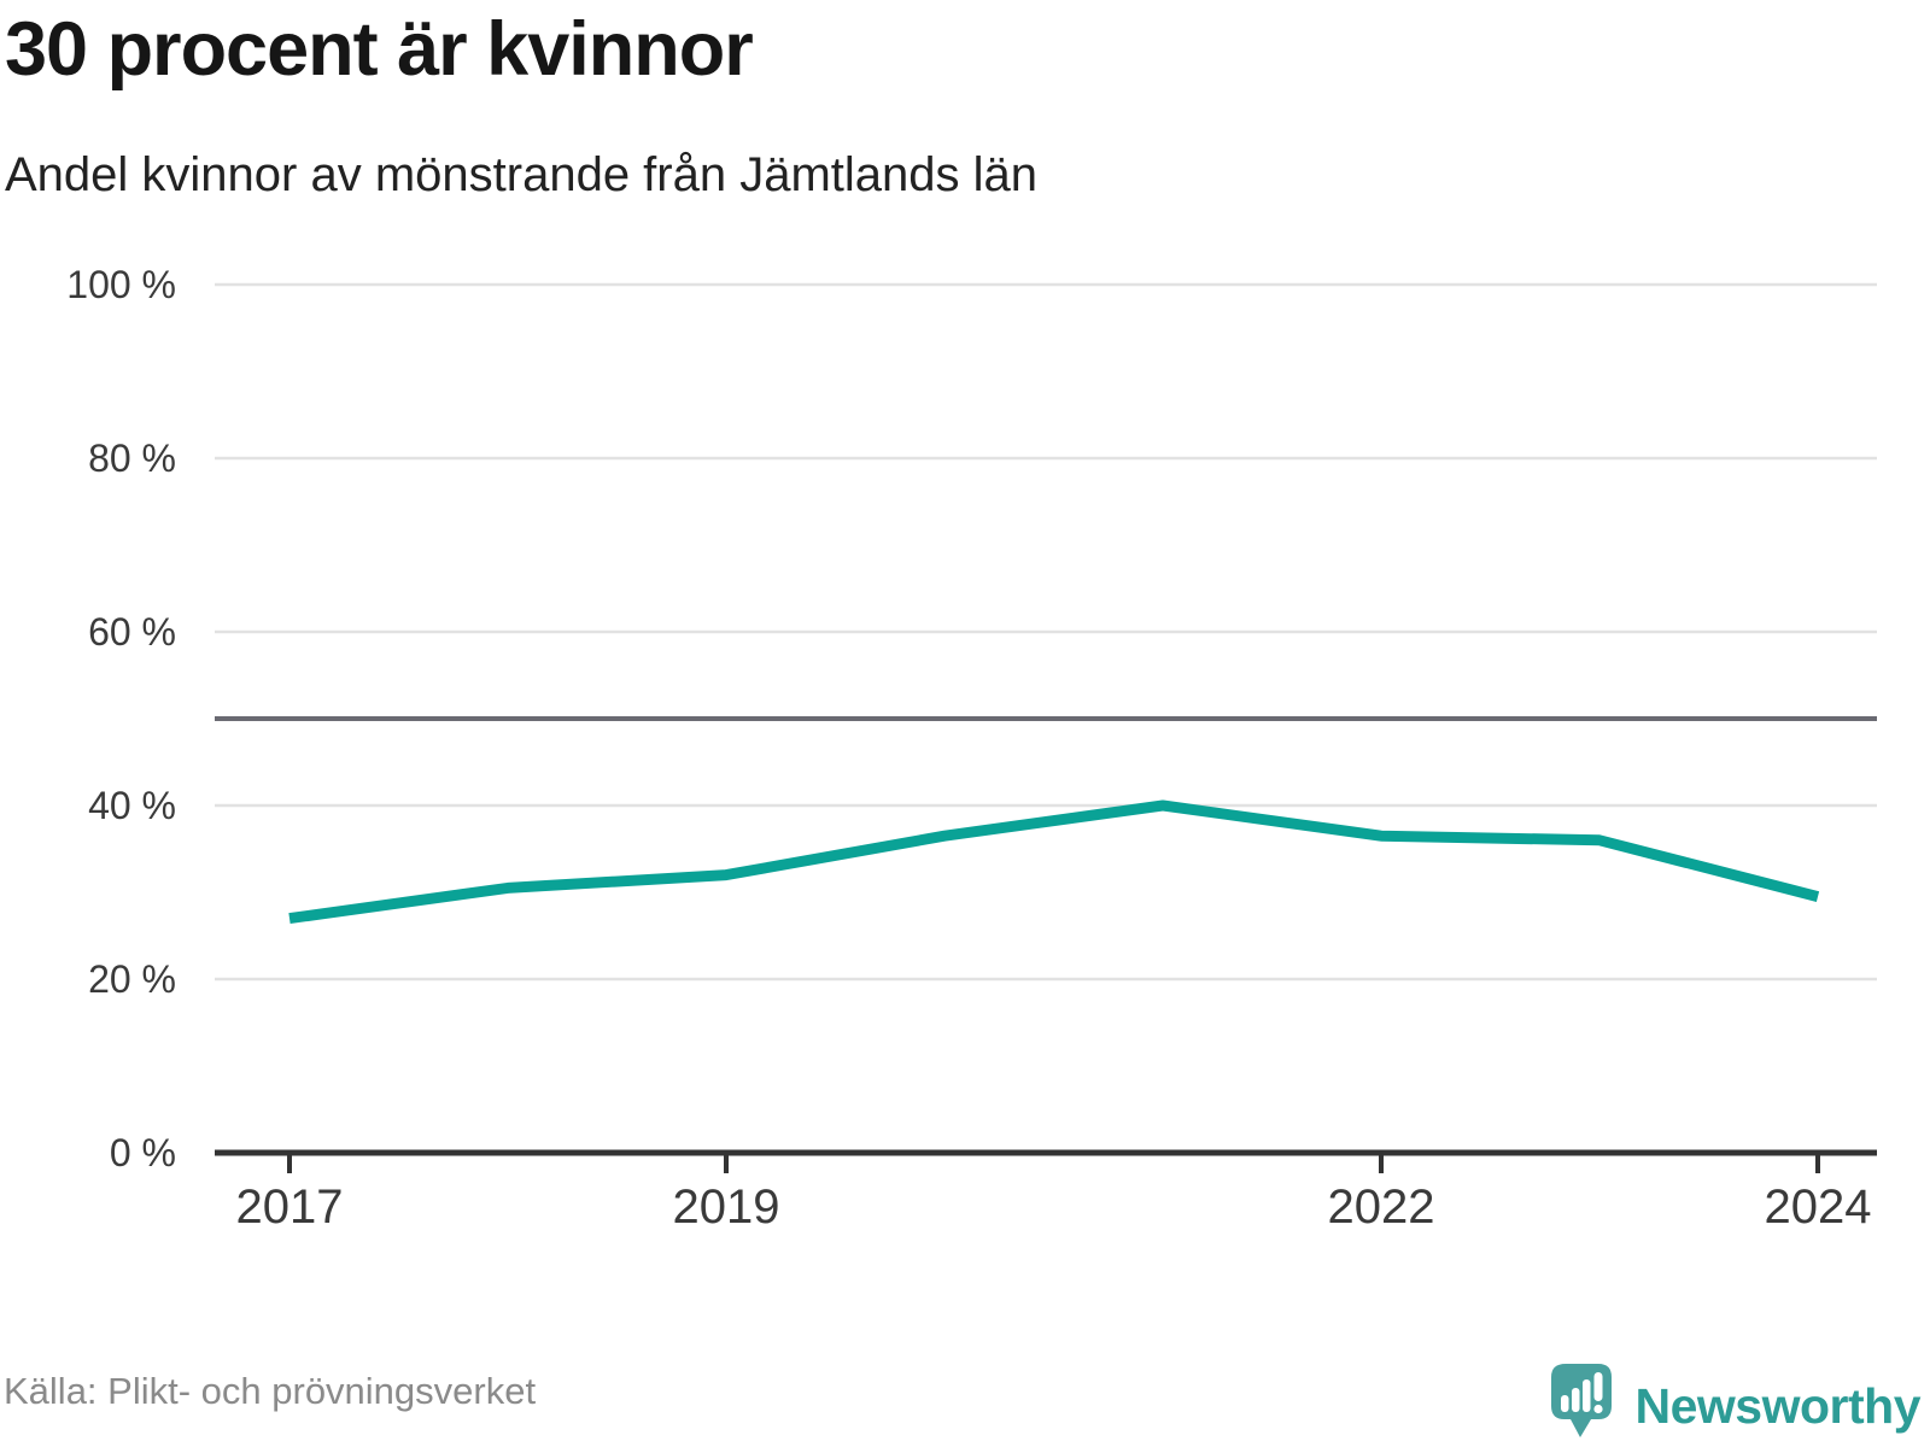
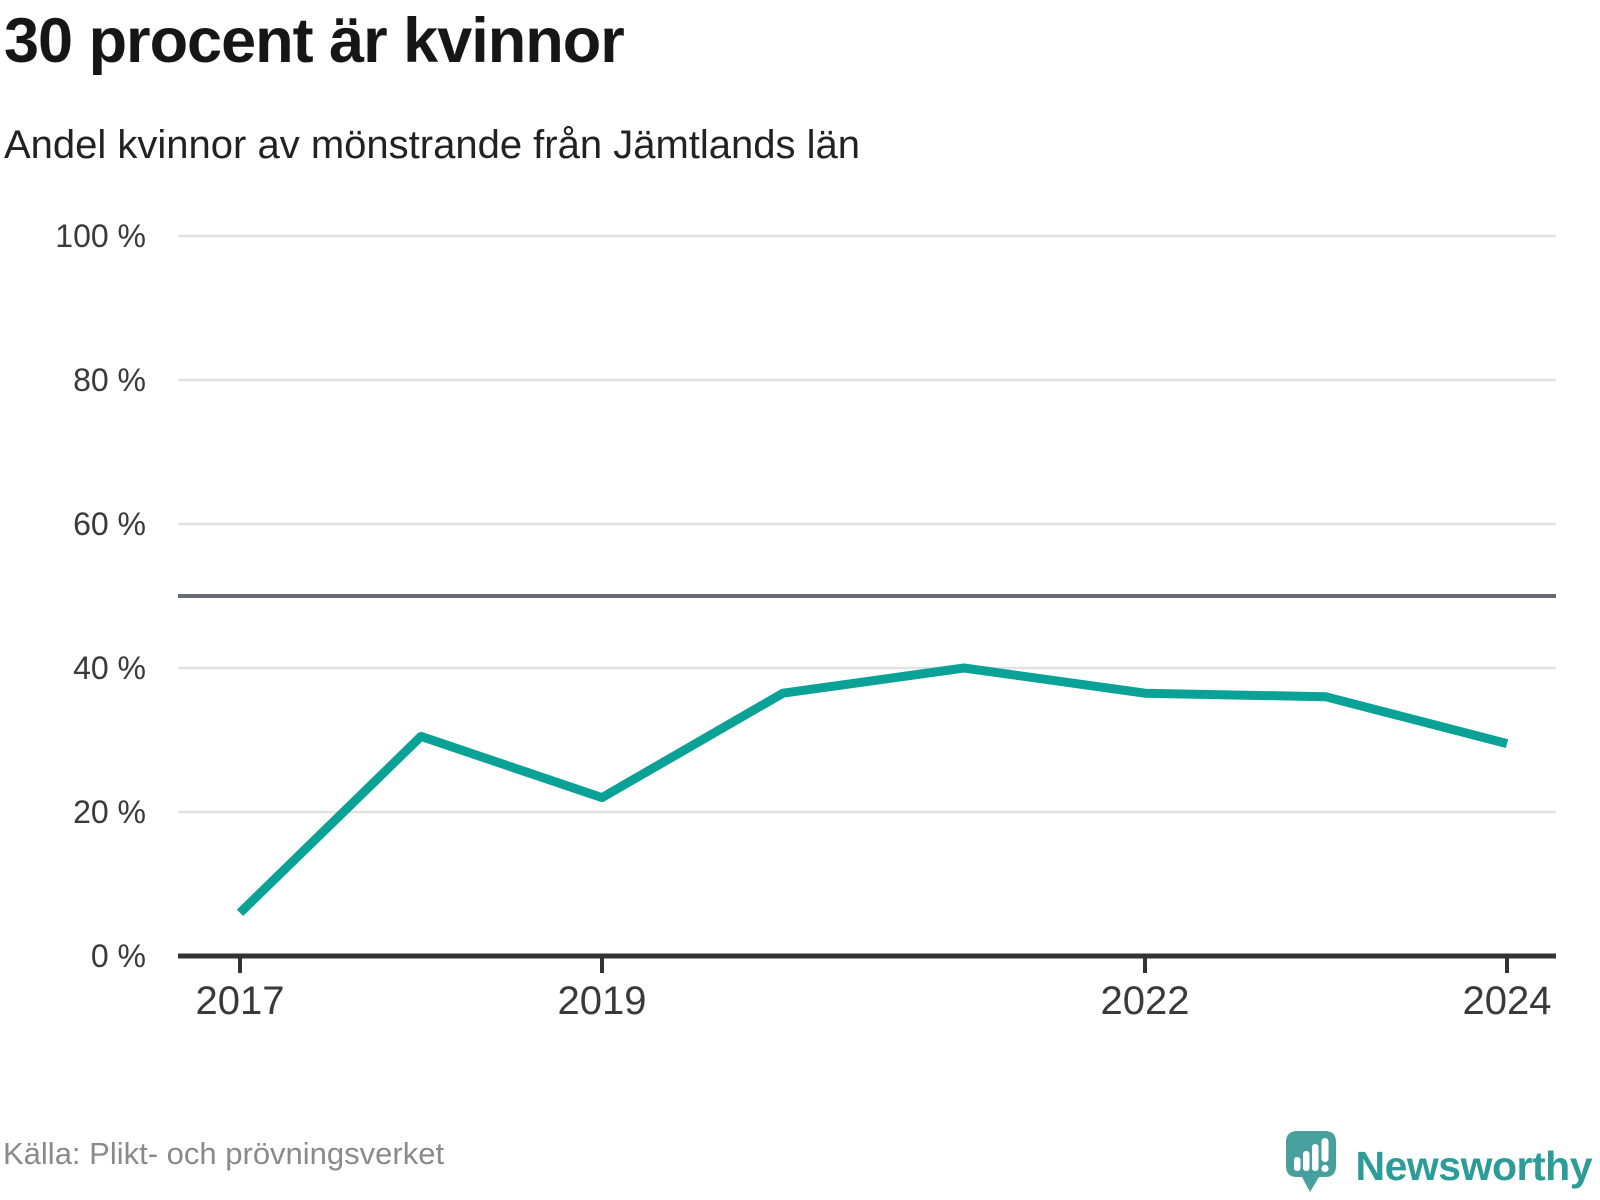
2017: 27% -> 6%
2019: 32% -> 22%
